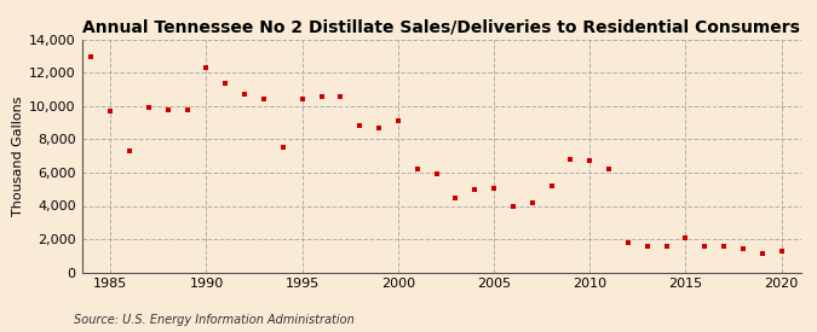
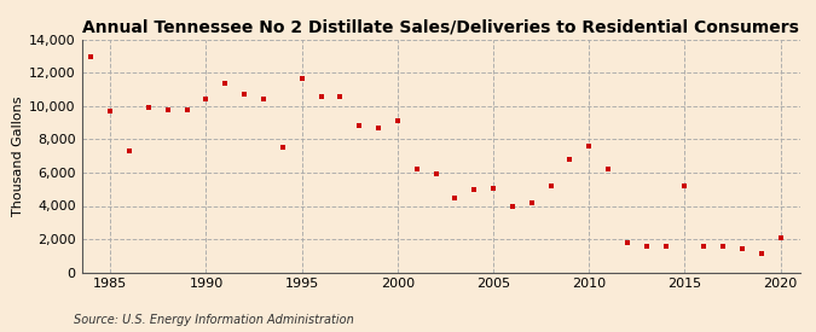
1990: 12,300 -> 10,400
1995: 10,400 -> 11,700
2010: 6,700 -> 7,600
2015: 2,000 -> 5,200
2020: 1,200 -> 2,100
